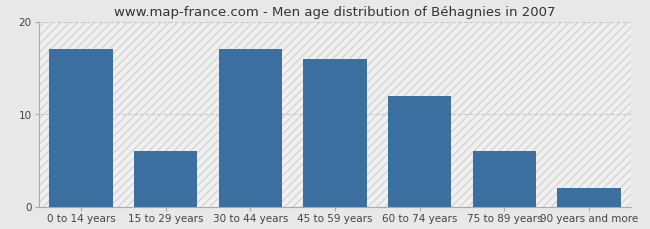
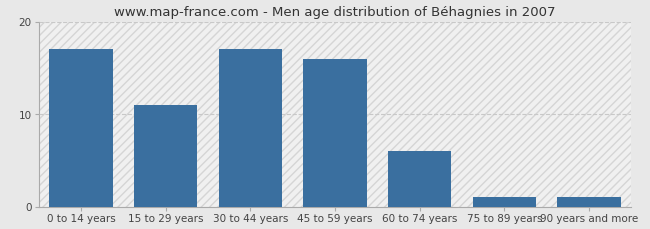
15 to 29 years: 6 -> 11
60 to 74 years: 12 -> 6
75 to 89 years: 6 -> 1
90 years and more: 2 -> 1
